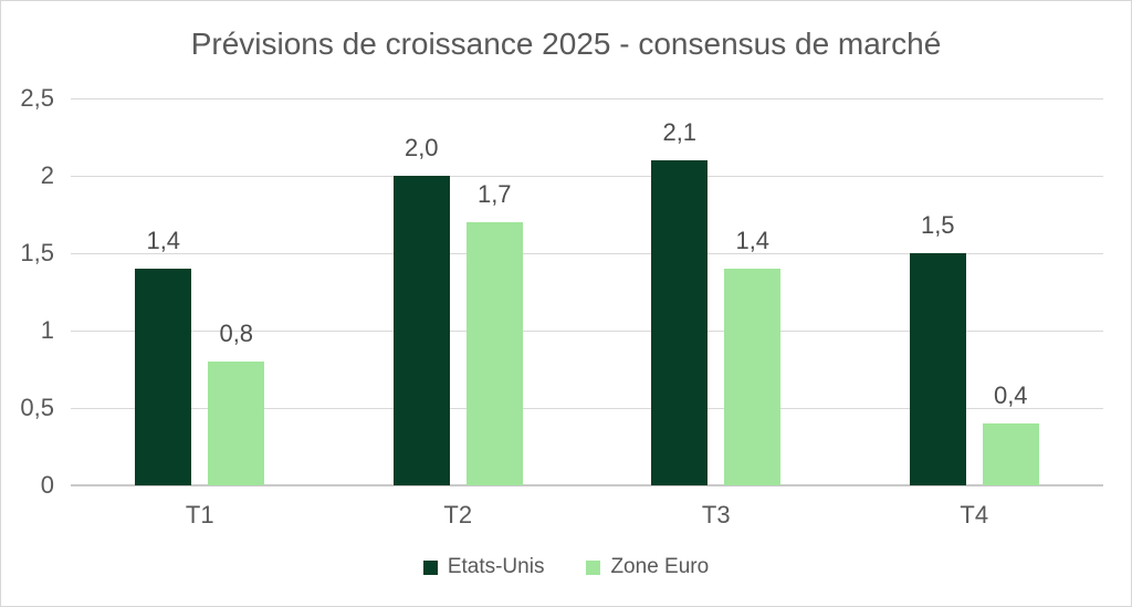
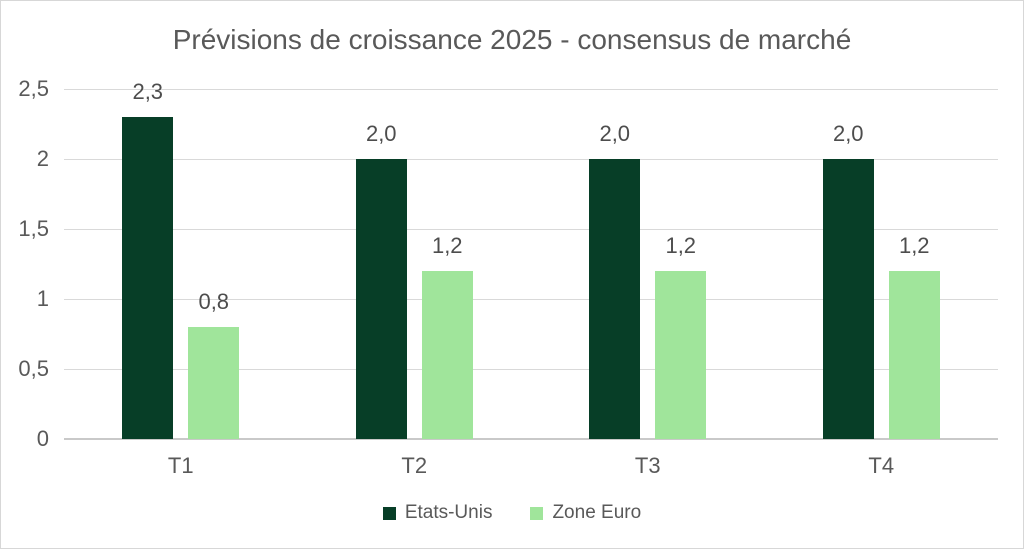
Etats-Unis/T1: 1,4 -> 2,3
Zone Euro/T2: 1,7 -> 1,2
Etats-Unis/T3: 2,1 -> 2,0
Zone Euro/T3: 1,4 -> 1,2
Etats-Unis/T4: 1,5 -> 2,0
Zone Euro/T4: 0,4 -> 1,2
